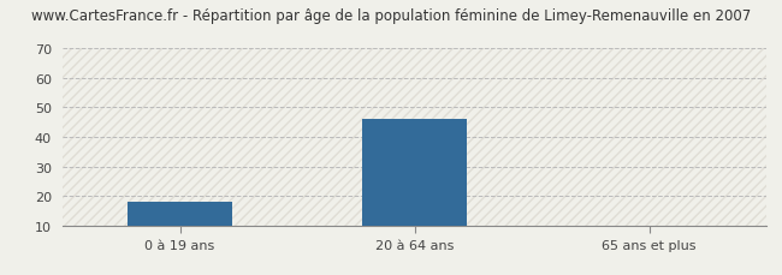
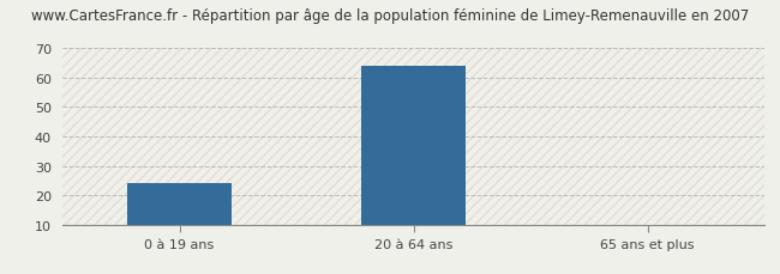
0 à 19 ans: 18 -> 24
20 à 64 ans: 46 -> 64
